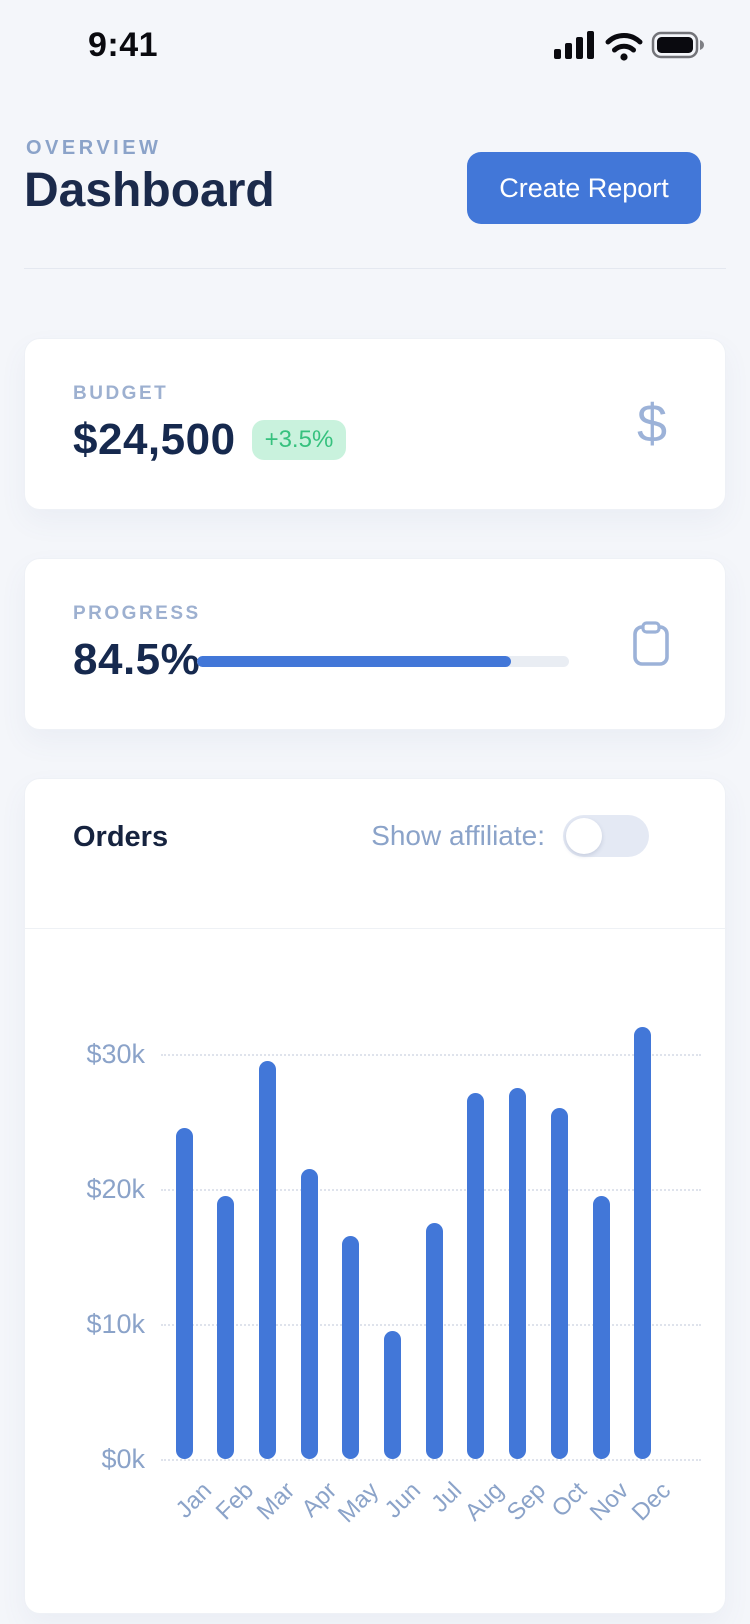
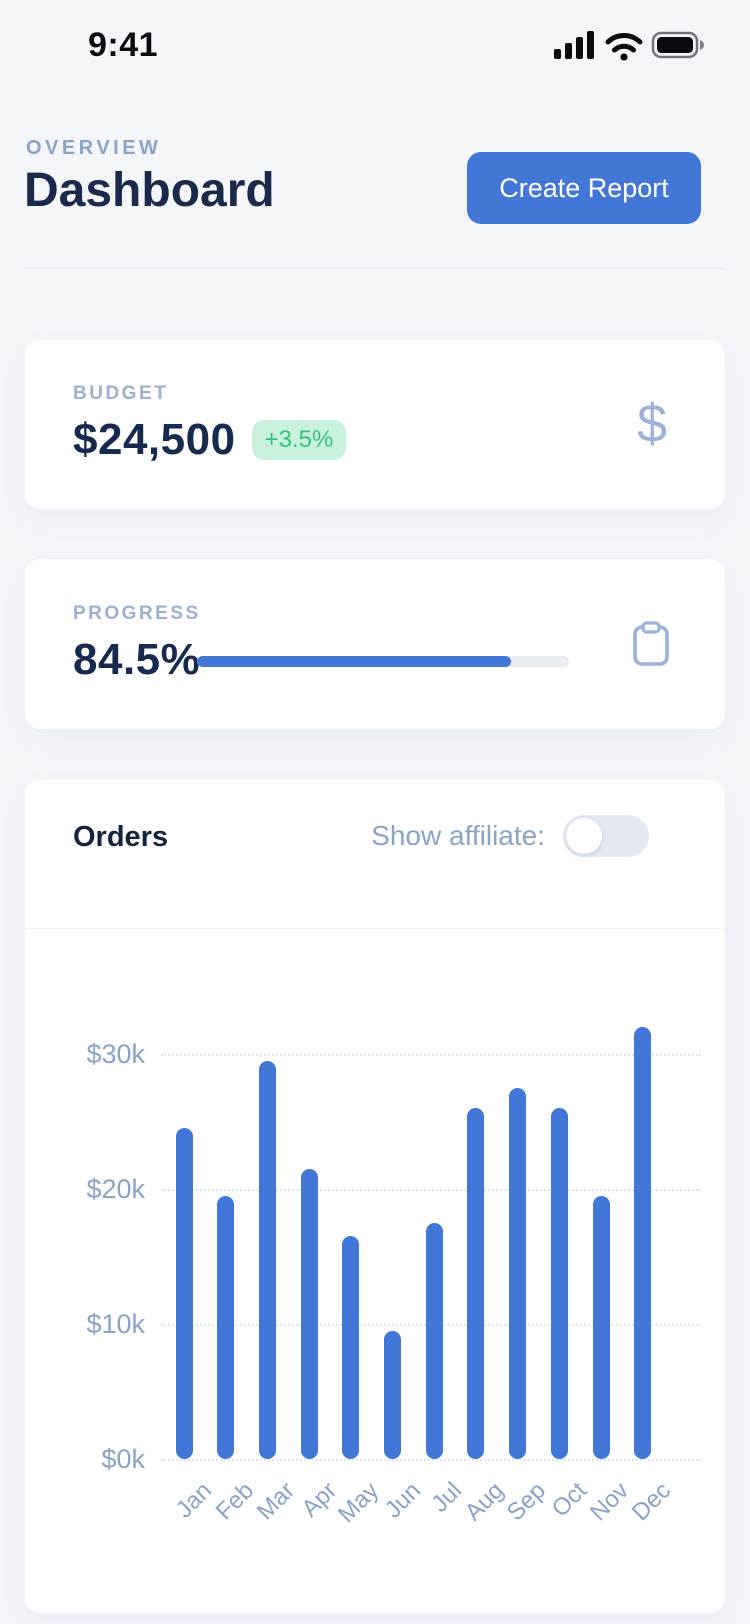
Aug: $27.1k -> $26.0k
